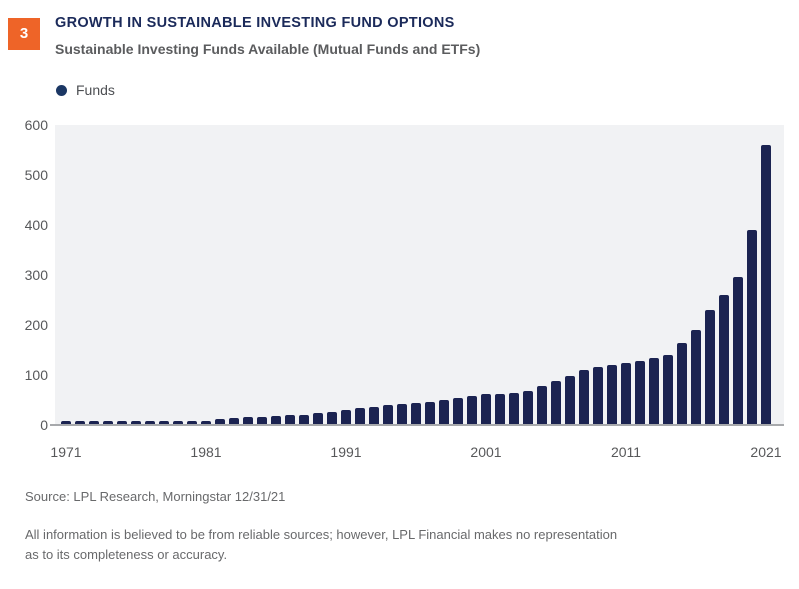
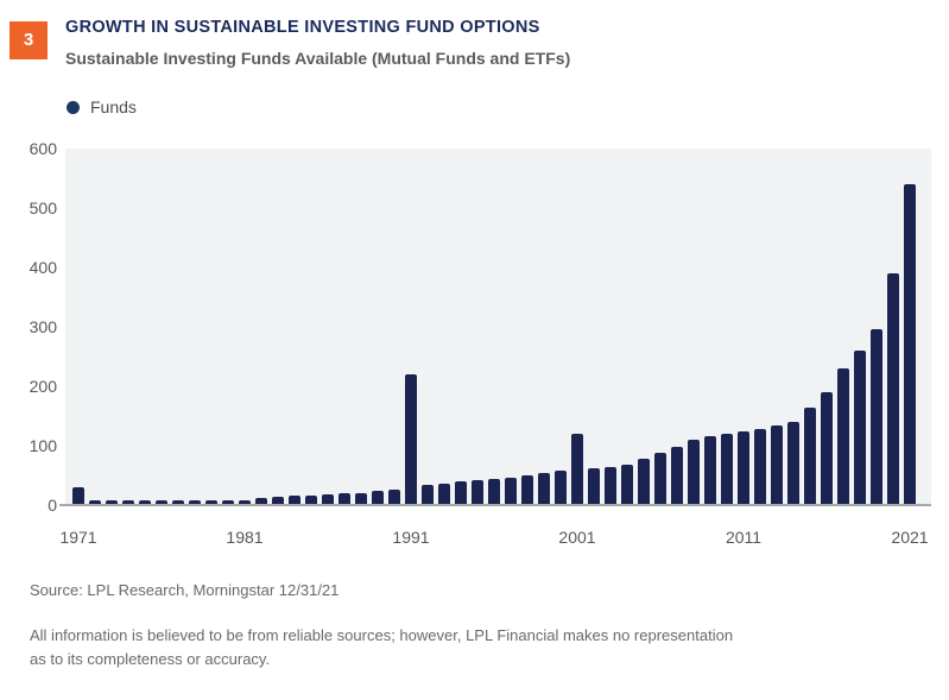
1971: 10 -> 30
1991: 30 -> 220
2001: 60 -> 120
2021: 560 -> 540
